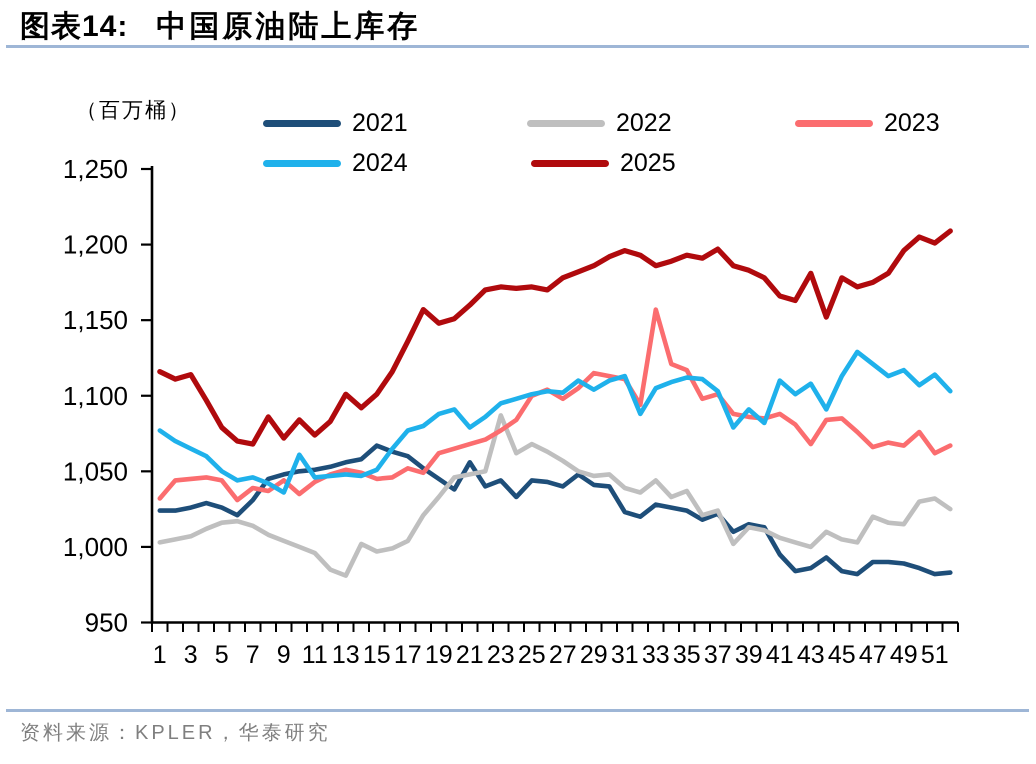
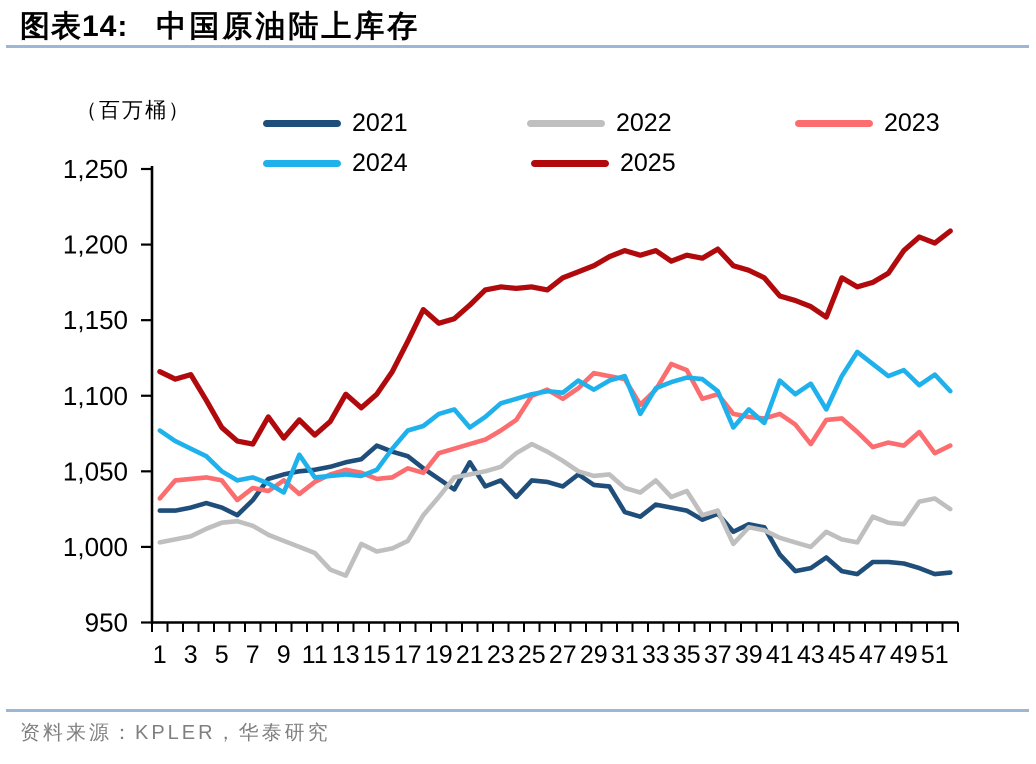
2022/23: 1087 -> 1053
2023/33: 1157 -> 1104
2025/33: 1186 -> 1196
2025/43: 1181 -> 1159
